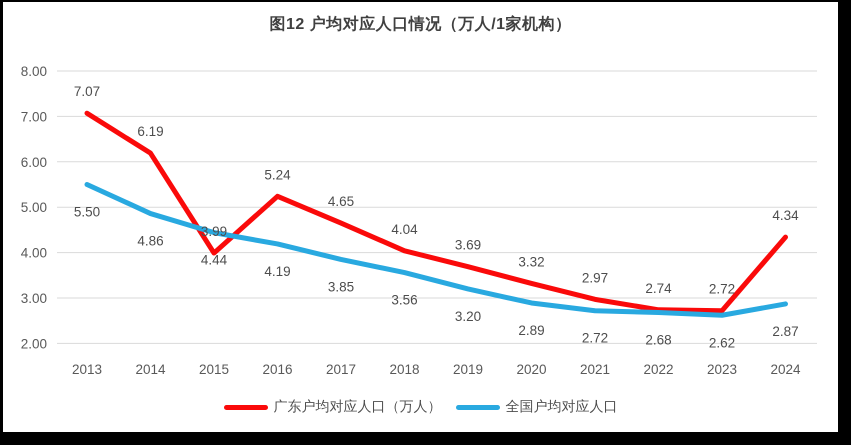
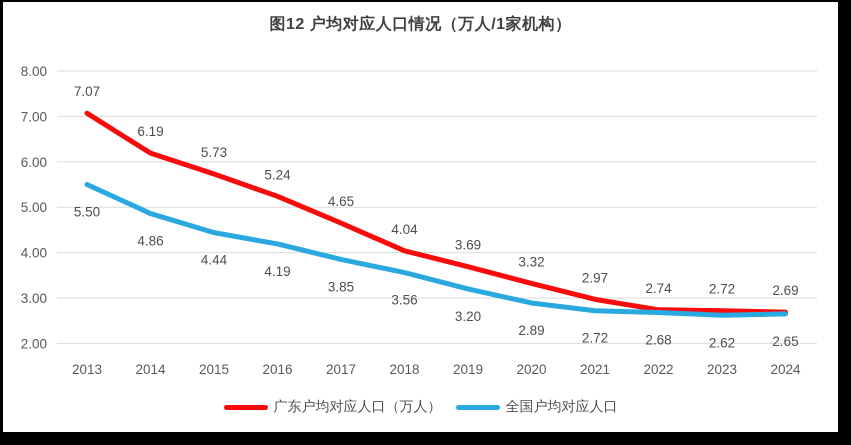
广东户均对应人口（万人）/2015: 3.99 -> 5.73
广东户均对应人口（万人）/2024: 4.34 -> 2.69
全国户均对应人口/2024: 2.87 -> 2.65
